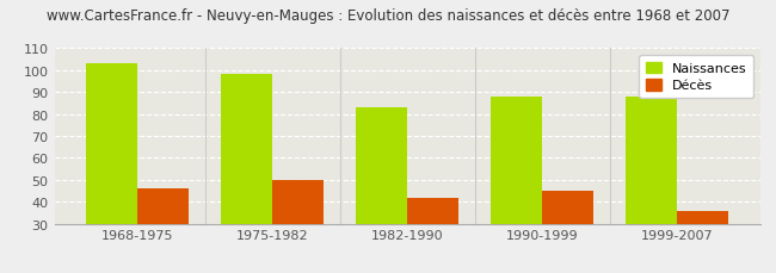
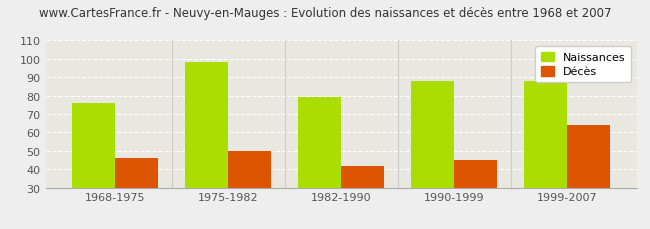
Naissances/1968-1975: 103 -> 76
Naissances/1982-1990: 83 -> 79
Décès/1999-2007: 36 -> 64
